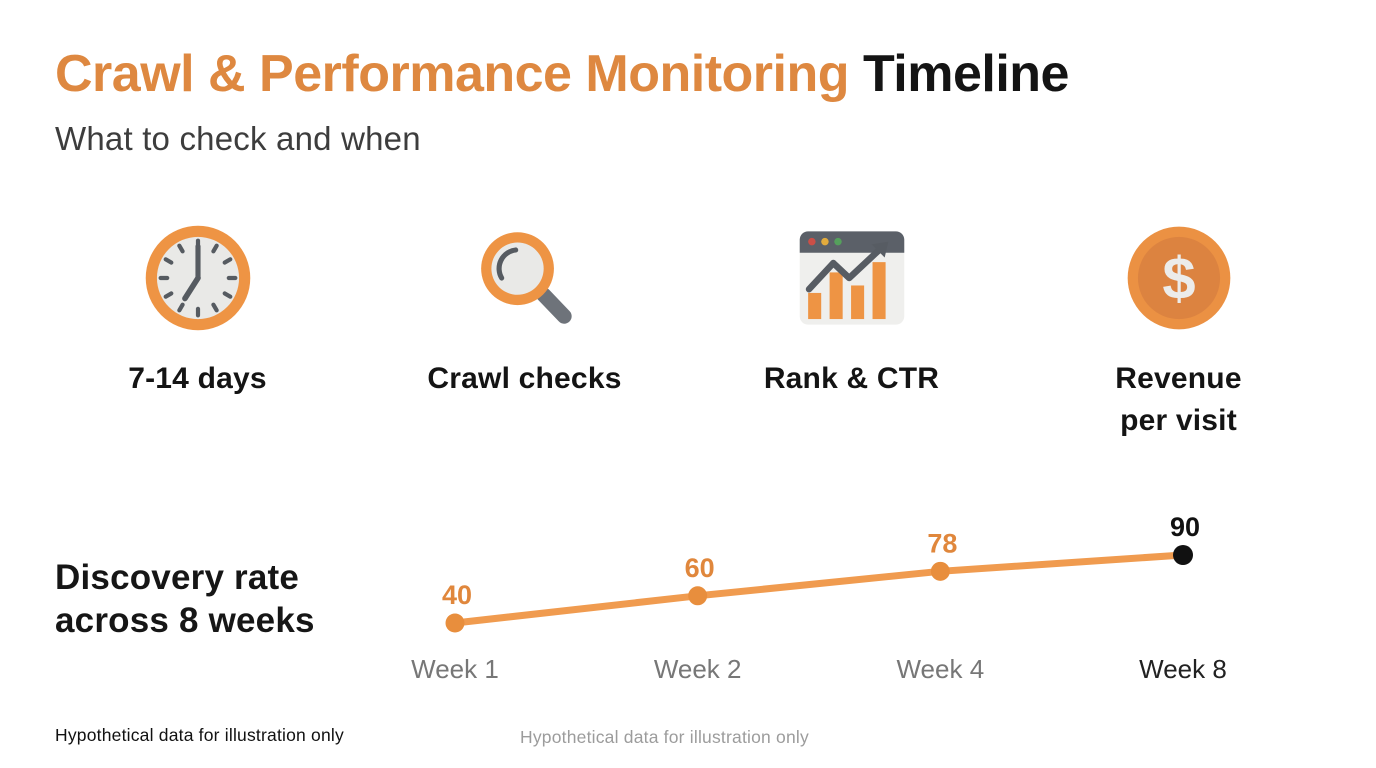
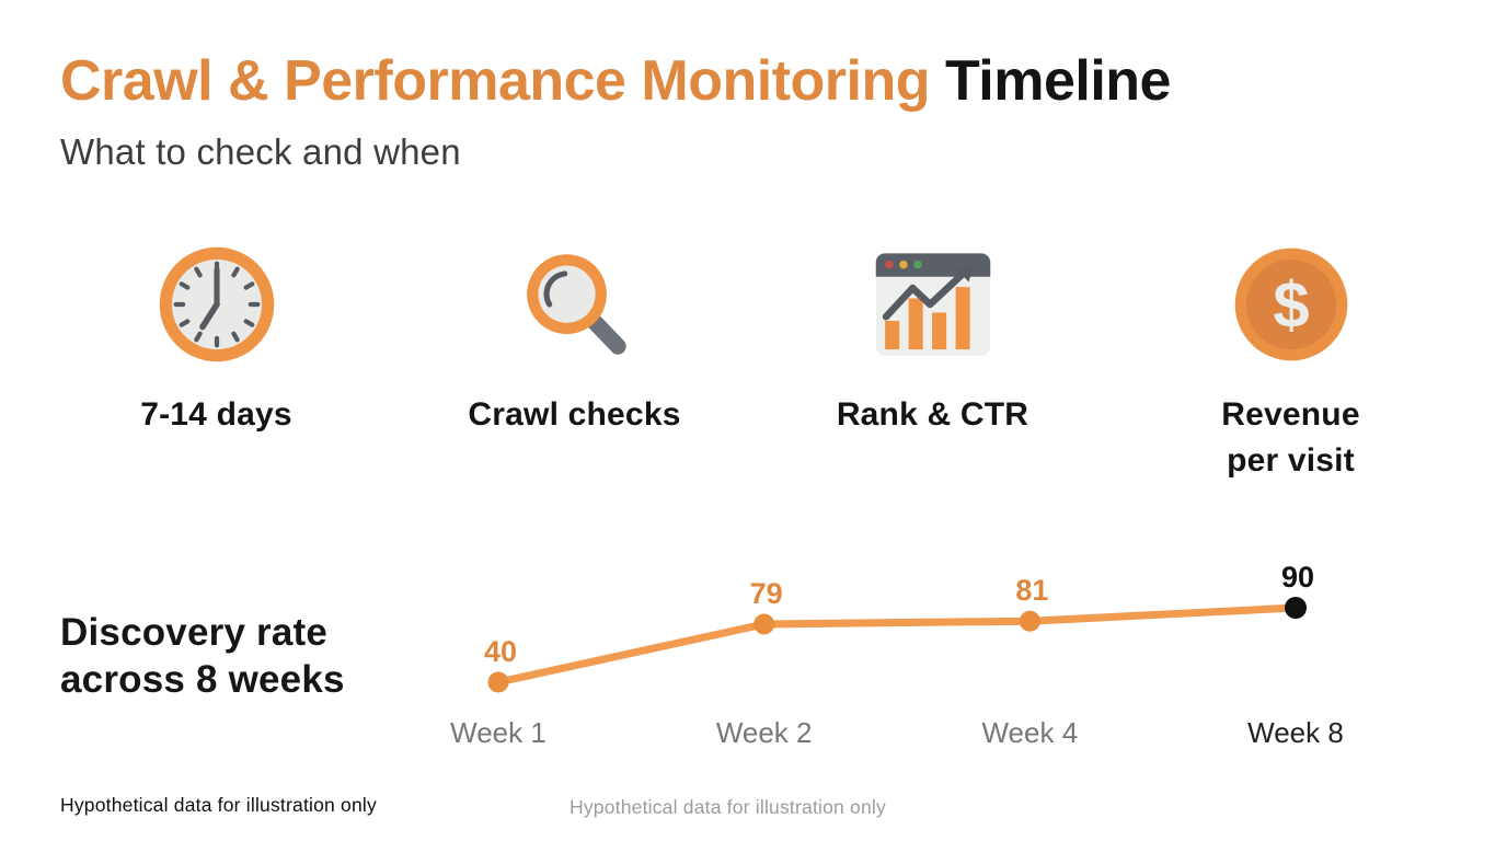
Week 2: 60 -> 79
Week 4: 78 -> 81
